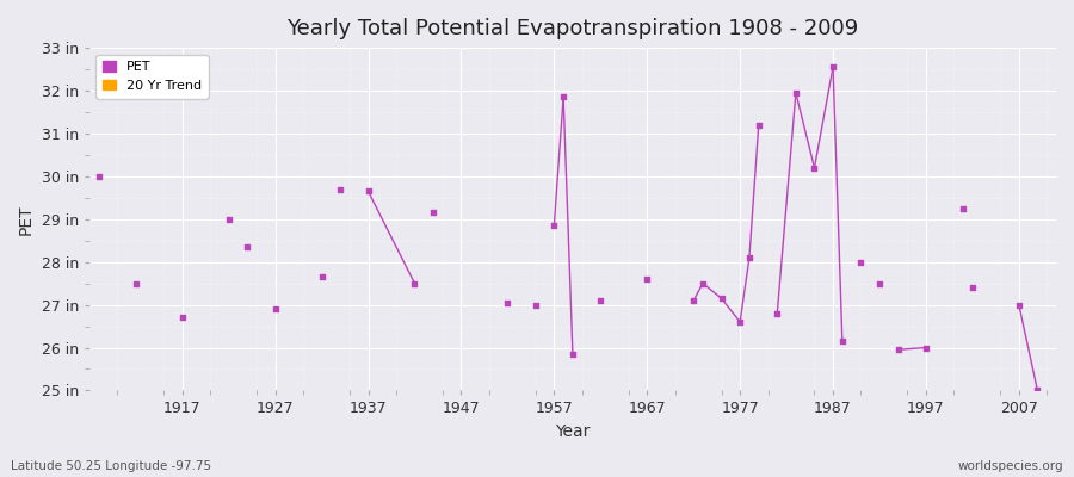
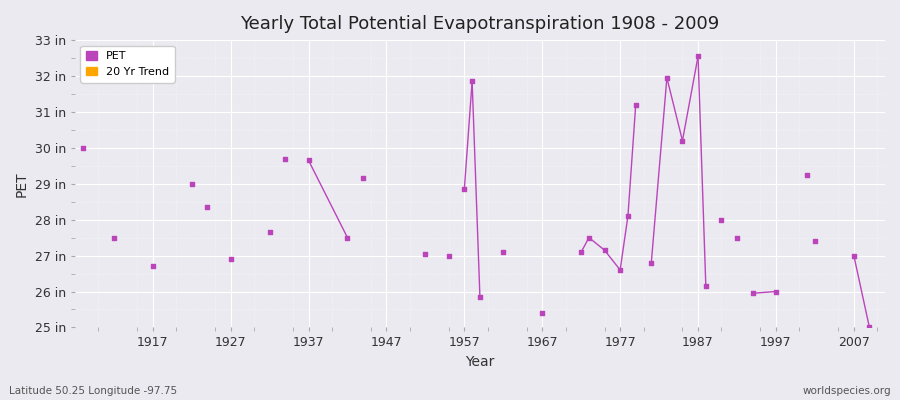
1967: 27.60 in -> 25.40 in
